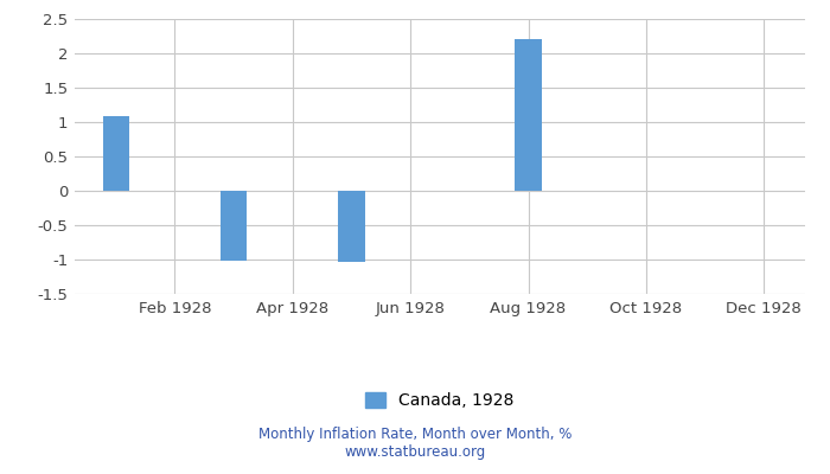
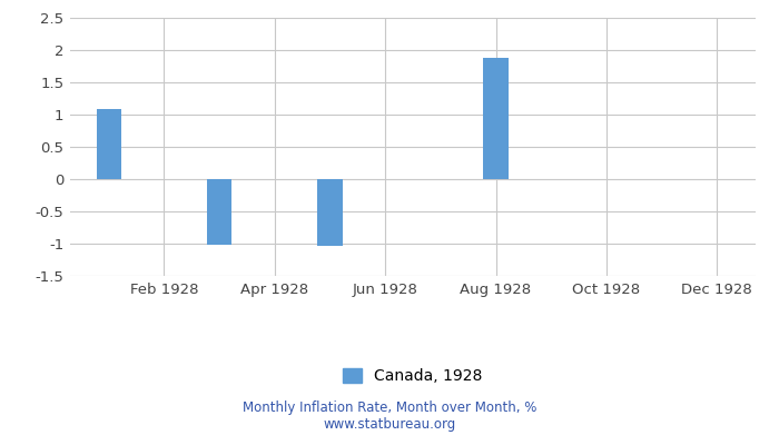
Aug 1928: 2.20 -> 1.88
